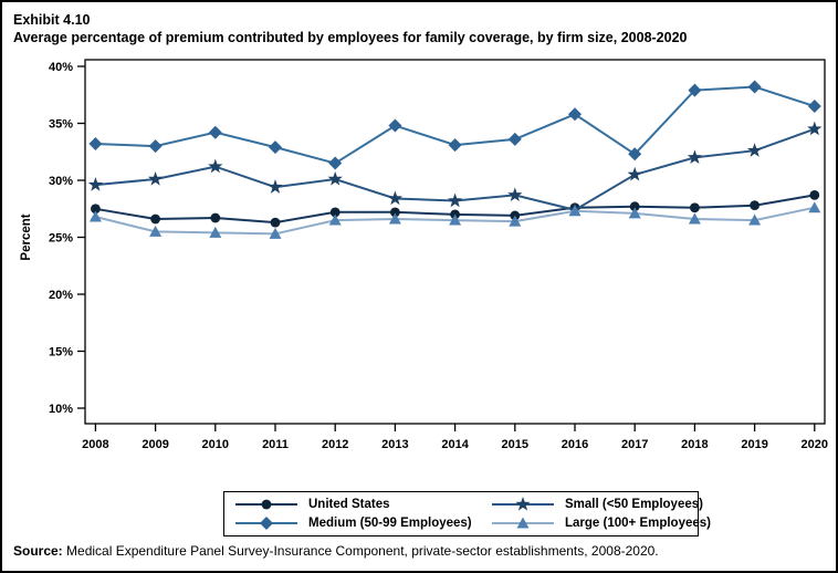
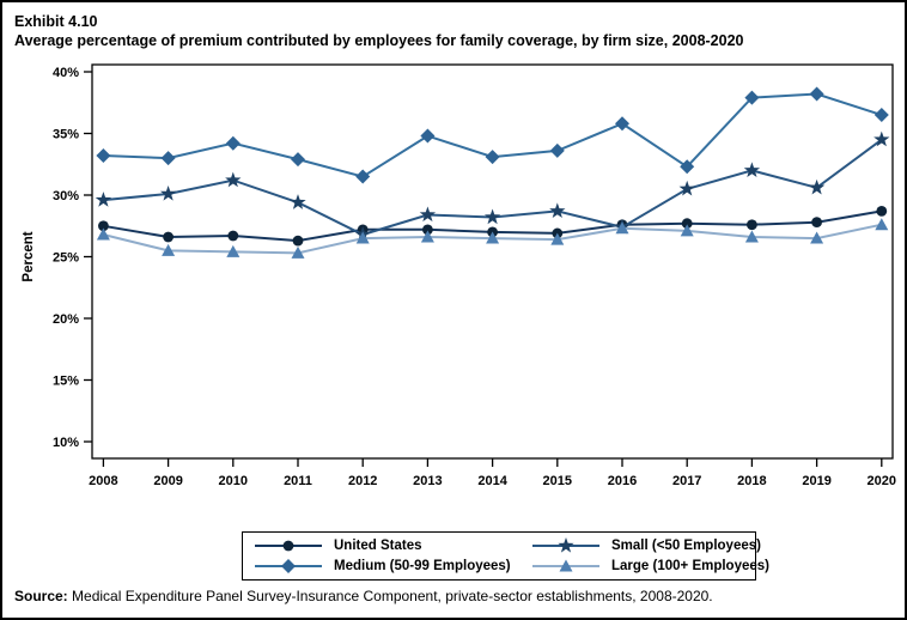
Small (<50 Employees)/2012: 30.1% -> 26.8%
Small (<50 Employees)/2019: 32.6% -> 30.6%
